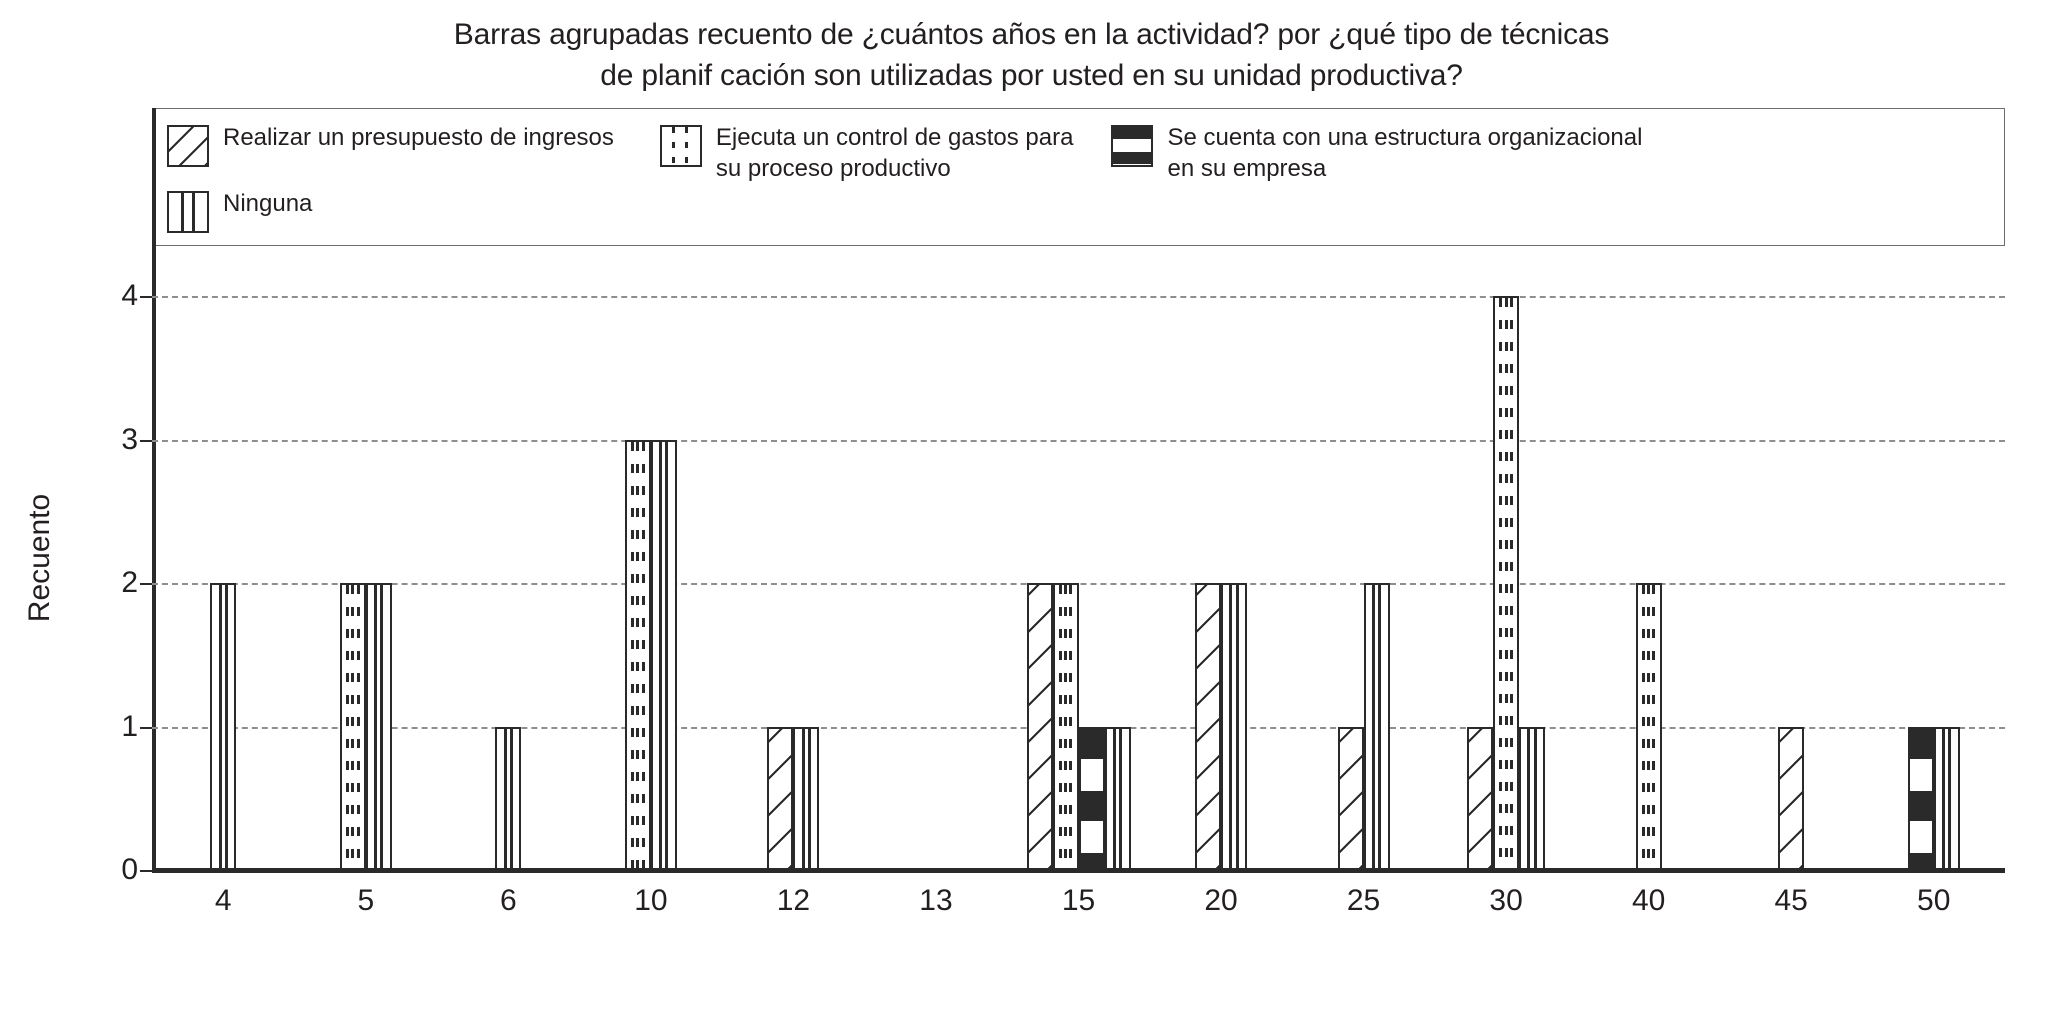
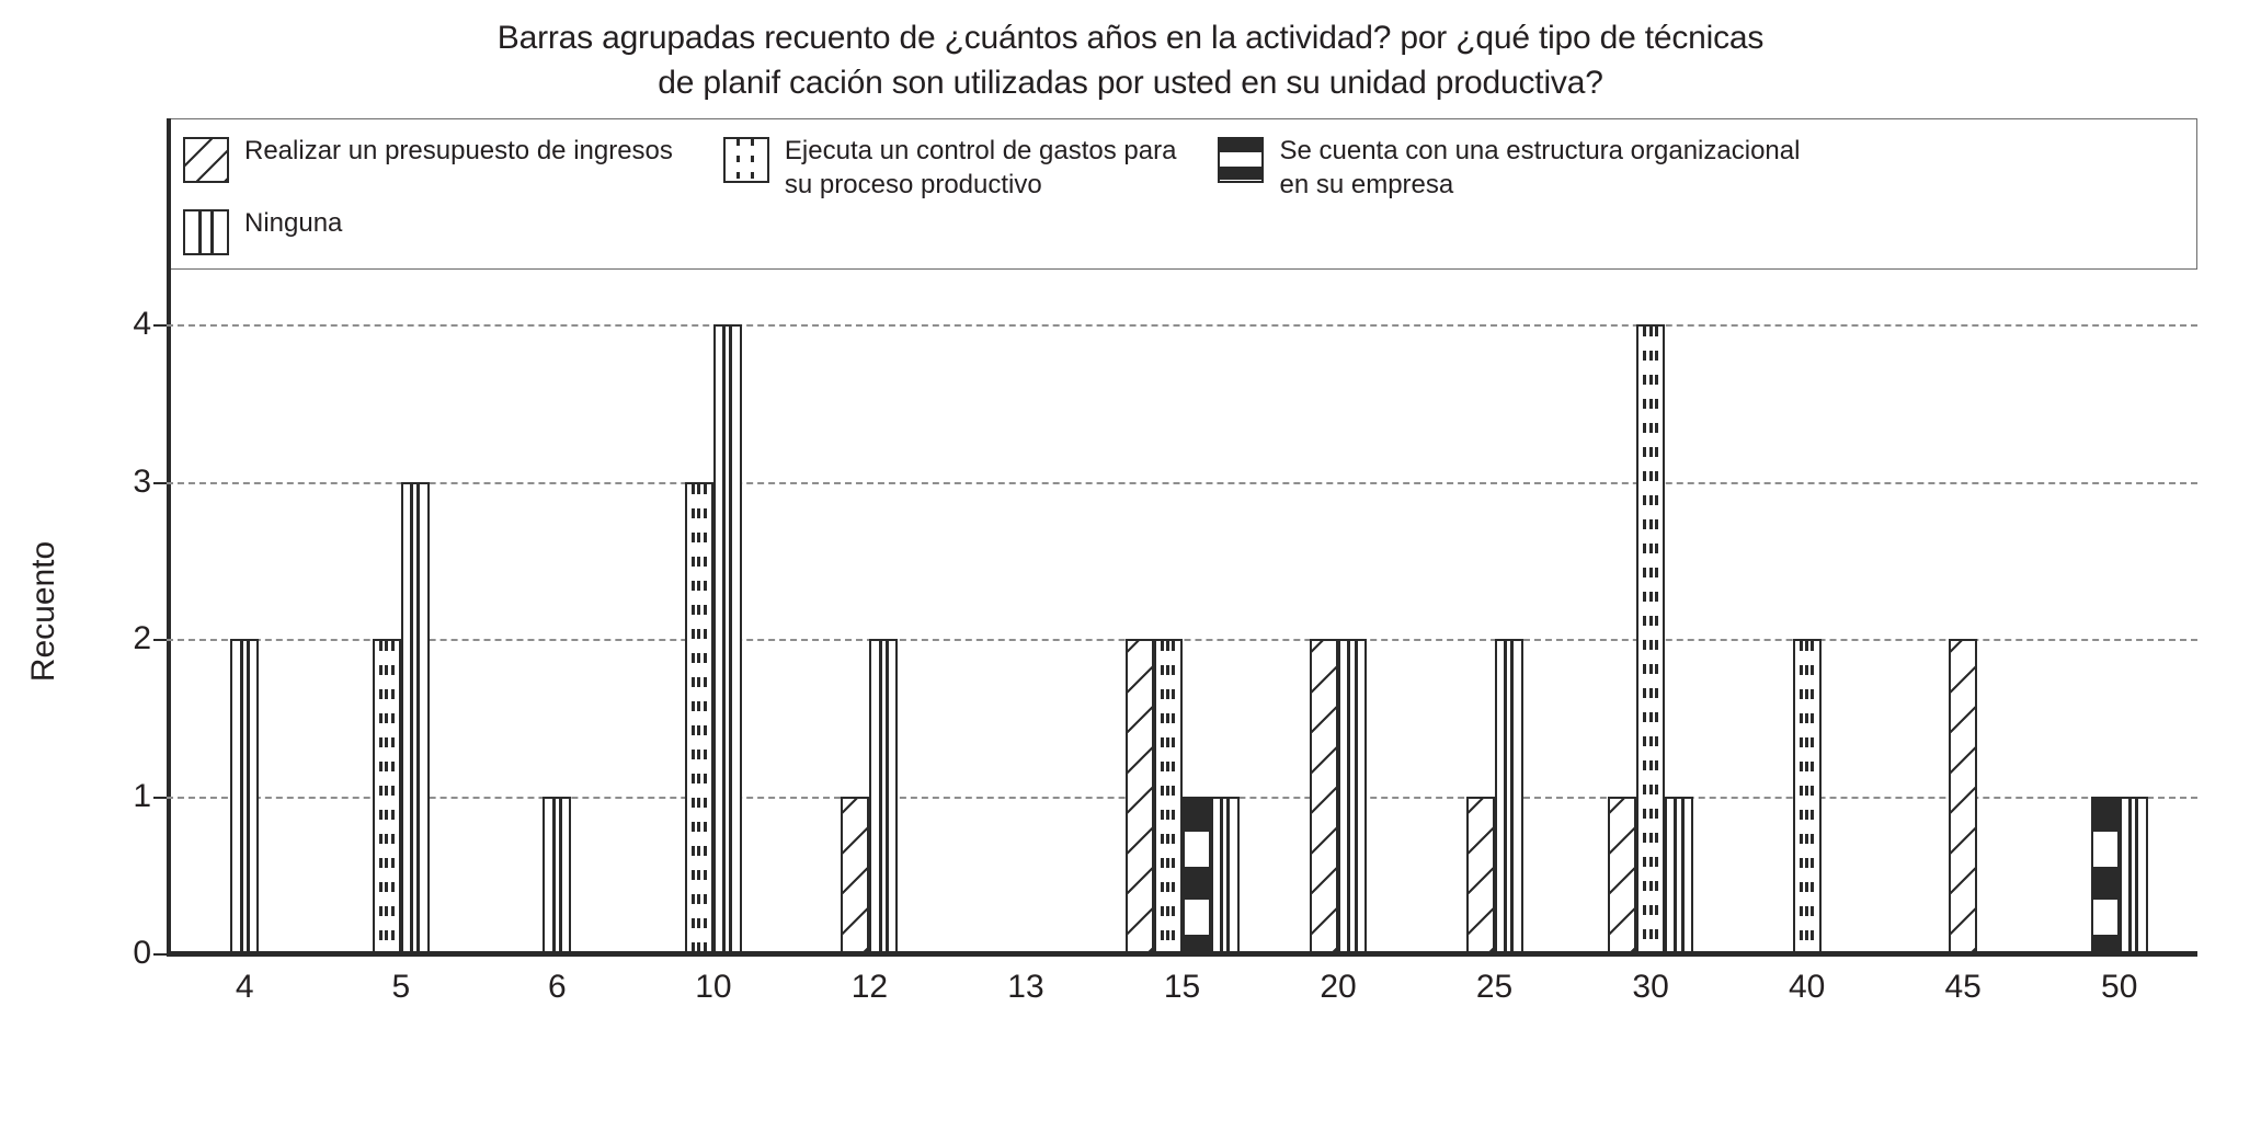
Ninguna/5: 2 -> 3
Ninguna/10: 3 -> 4
Ninguna/12: 1 -> 2
Realizar un presupuesto de ingresos/45: 1 -> 2
